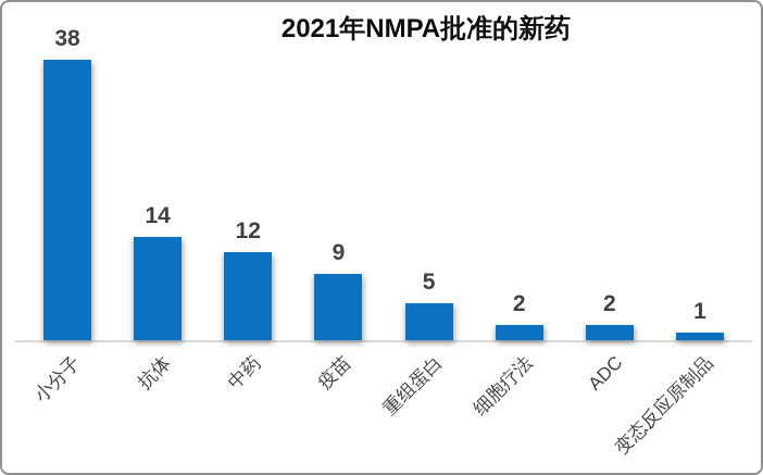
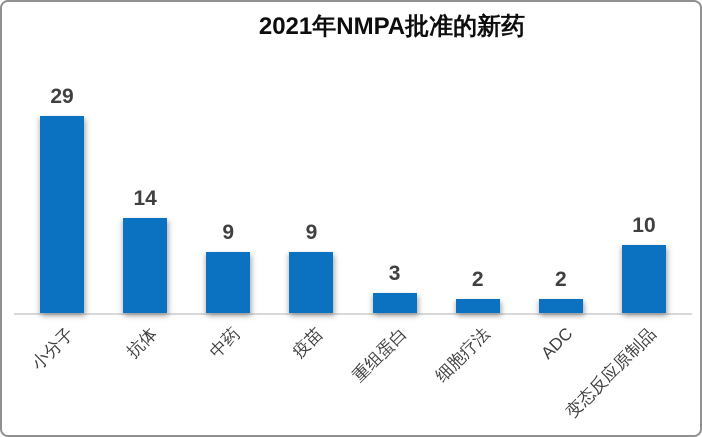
小分子: 38 -> 29
中药: 12 -> 9
重组蛋白: 5 -> 3
变态反应原制品: 1 -> 10
